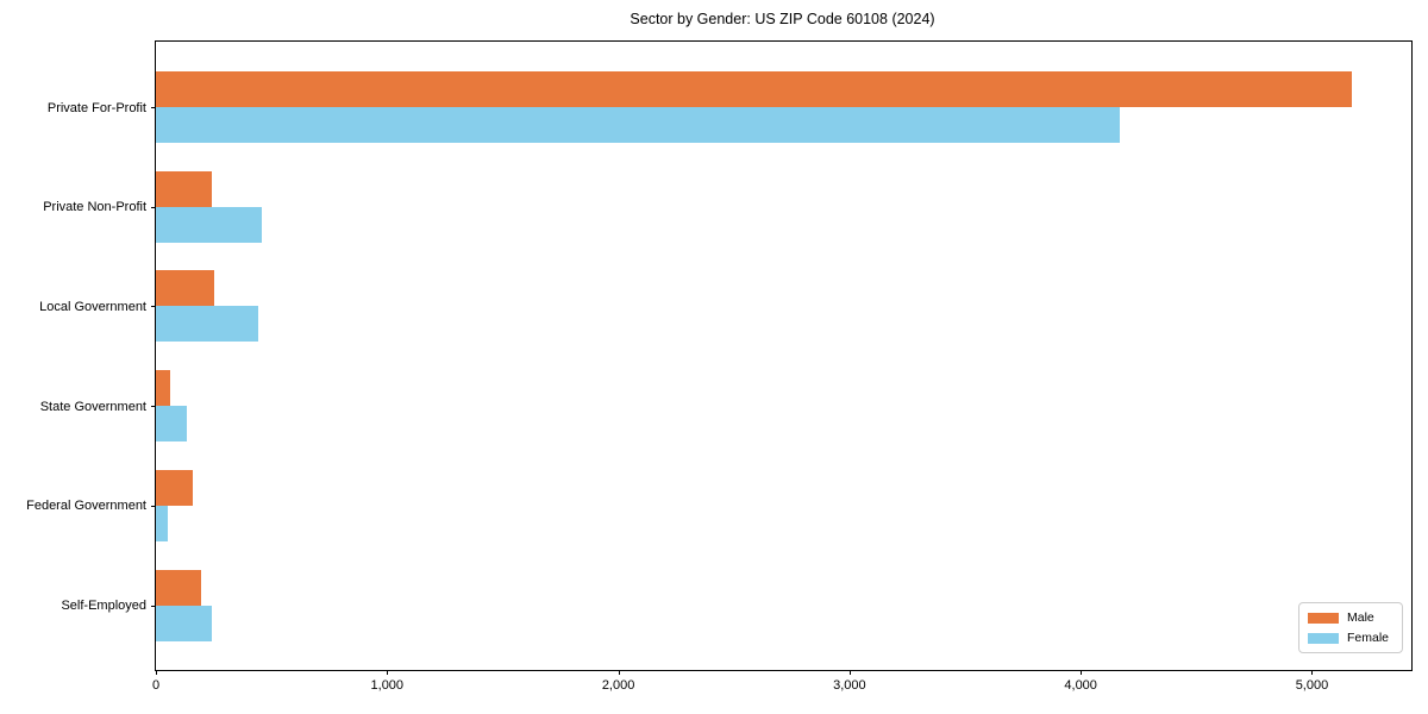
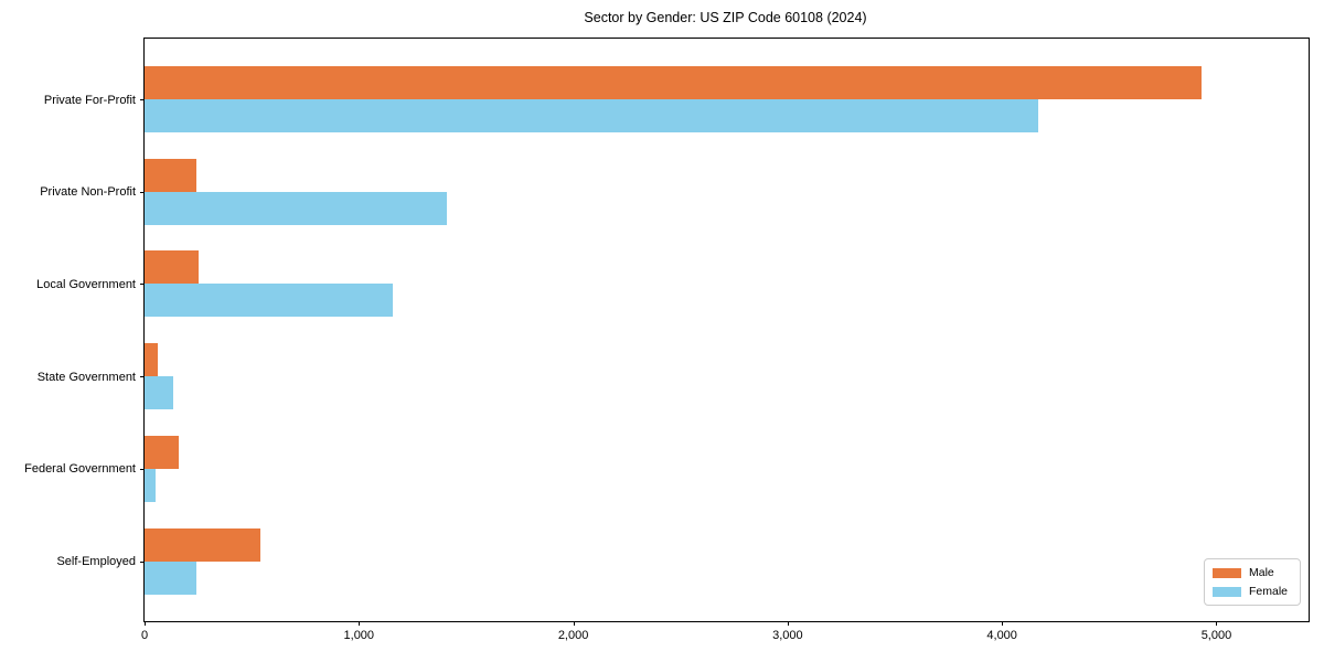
Male/Private For-Profit: 5170 -> 4930
Female/Private Non-Profit: 460 -> 1410
Female/Local Government: 440 -> 1160
Male/Self-Employed: 190 -> 540
